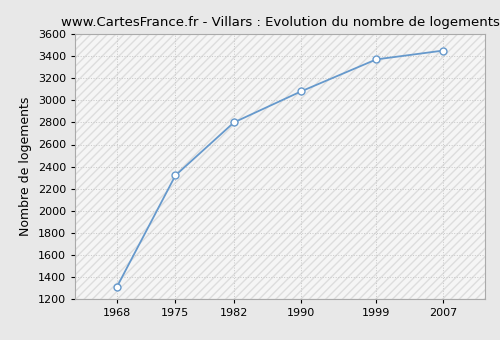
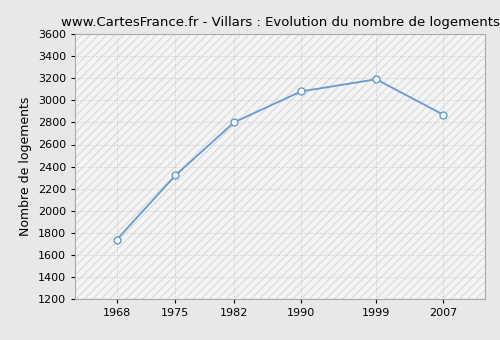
1968: 1310 -> 1740
1999: 3370 -> 3190
2007: 3450 -> 2870
